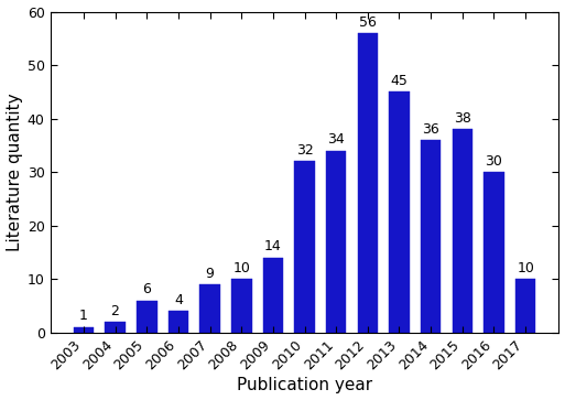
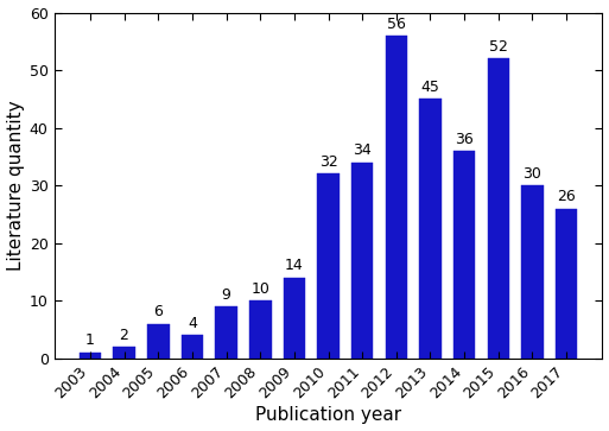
2015: 38 -> 52
2017: 10 -> 26
